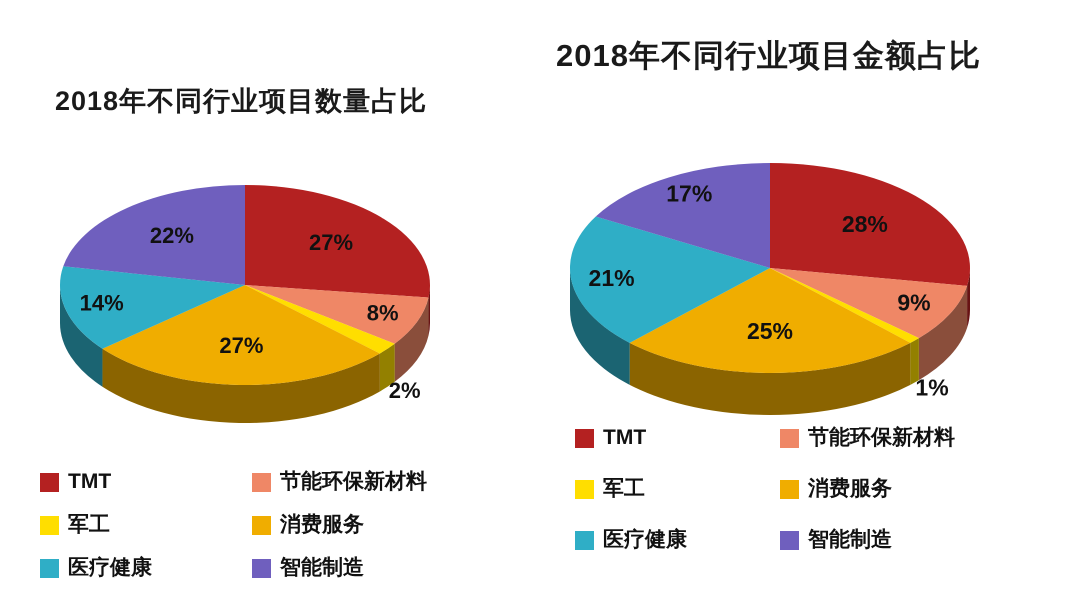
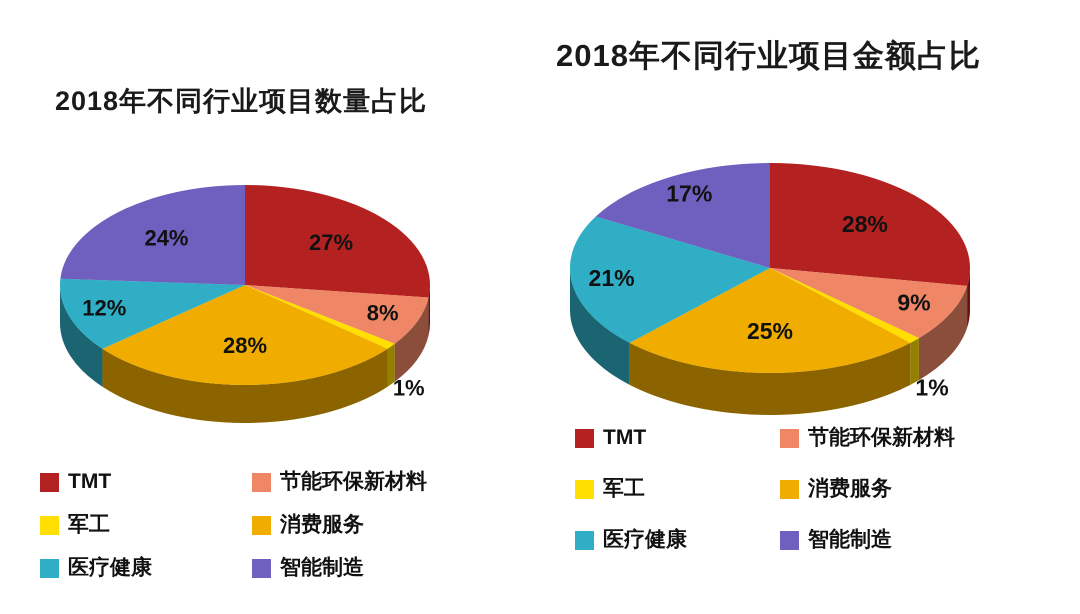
2018年不同行业项目数量占比/军工: 2% -> 1%
2018年不同行业项目数量占比/消费服务: 27% -> 28%
2018年不同行业项目数量占比/医疗健康: 14% -> 12%
2018年不同行业项目数量占比/智能制造: 22% -> 24%
